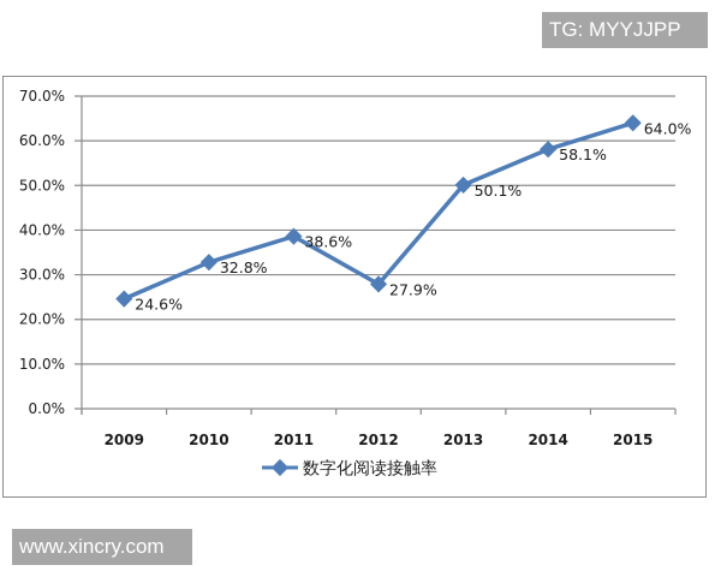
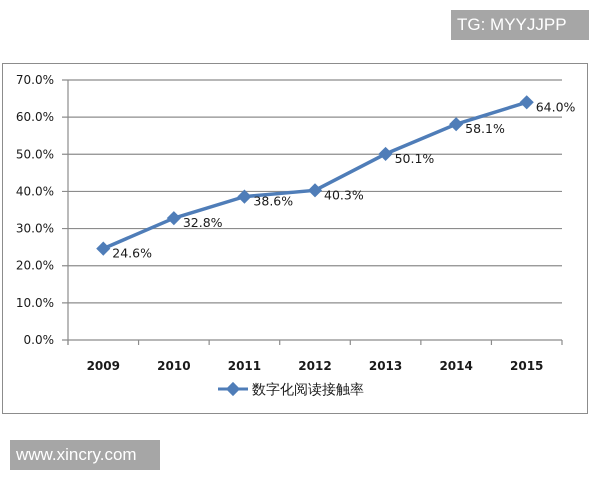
2012: 27.9% -> 40.3%
